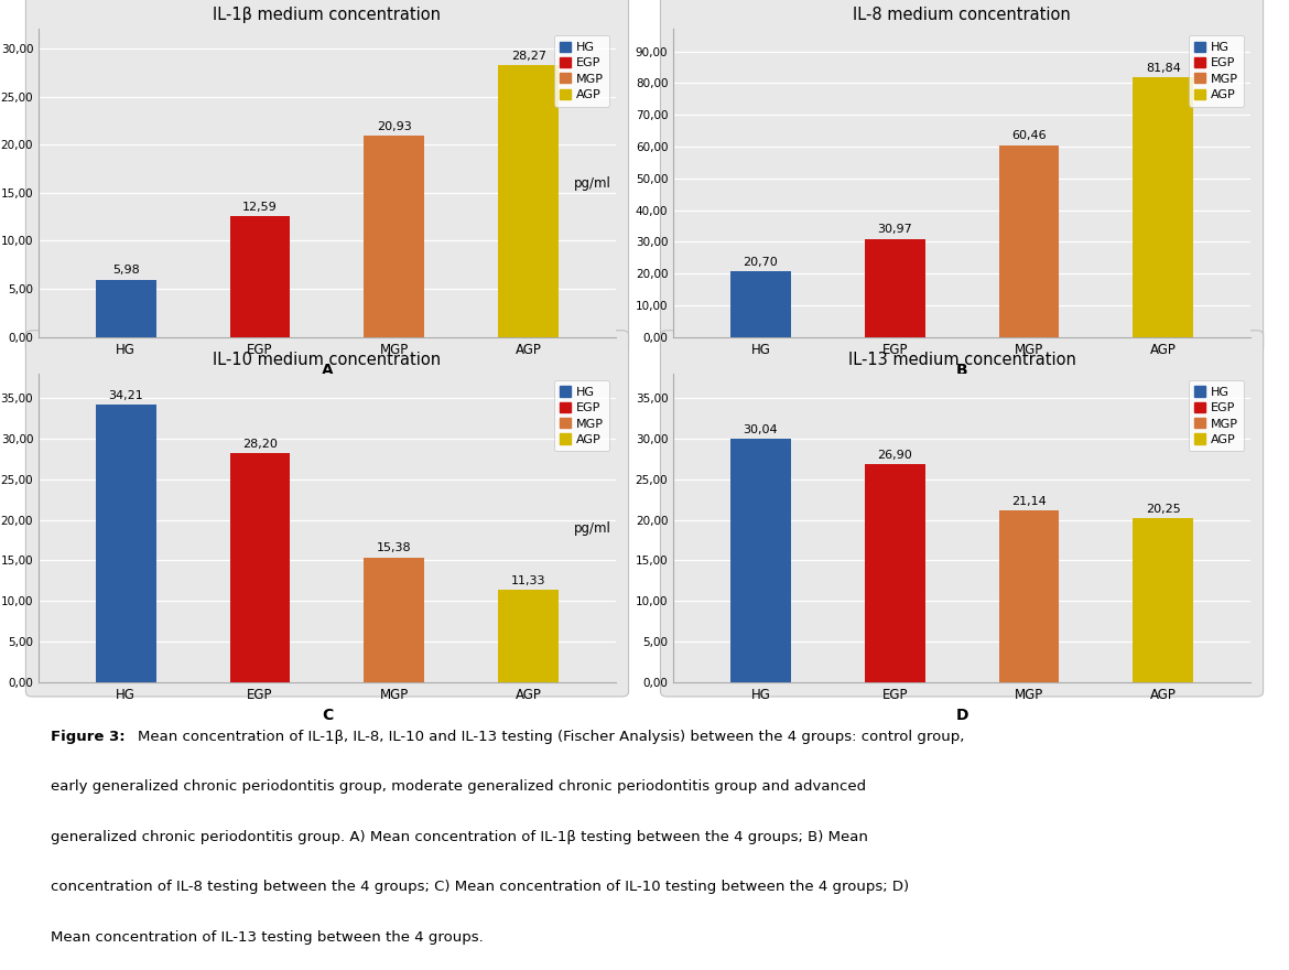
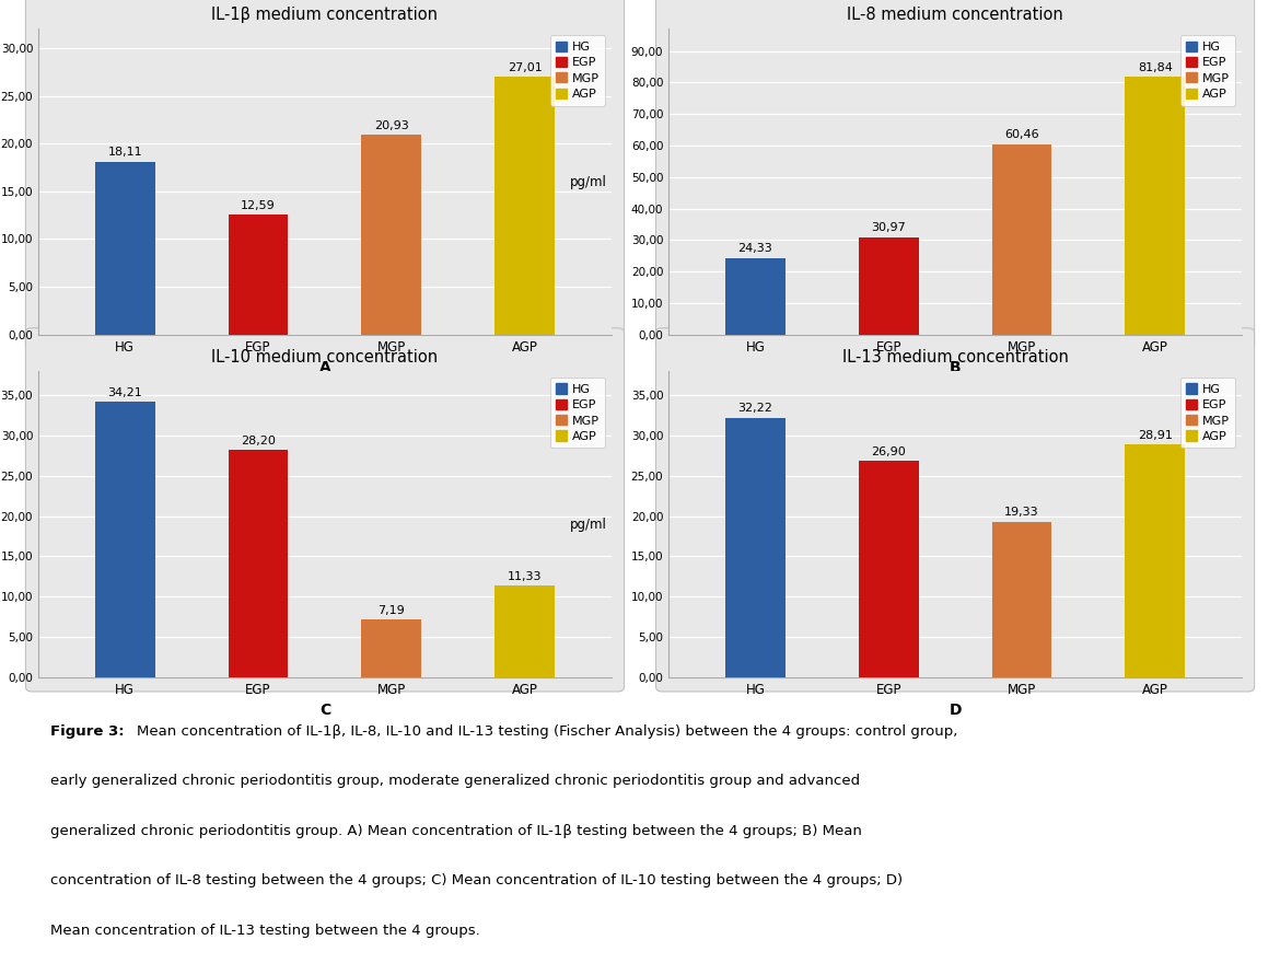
IL-1β medium concentration/HG: 5,98 -> 18,11
IL-1β medium concentration/AGP: 28,27 -> 27,01
IL-8 medium concentration/HG: 20,70 -> 24,33
IL-10 medium concentration/MGP: 15,38 -> 7,19
IL-13 medium concentration/HG: 30,04 -> 32,22
IL-13 medium concentration/MGP: 21,14 -> 19,33
IL-13 medium concentration/AGP: 20,25 -> 28,91
